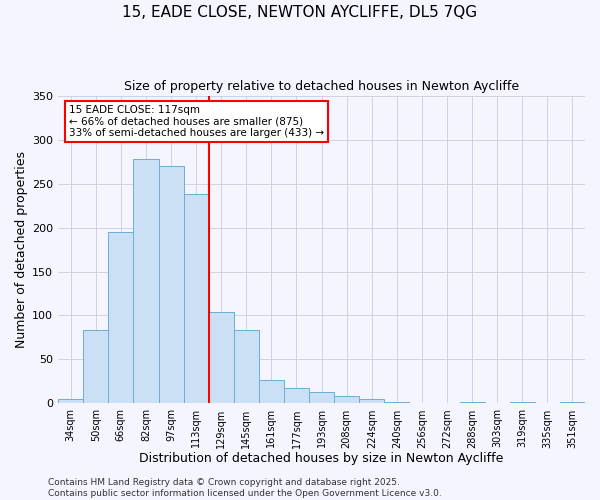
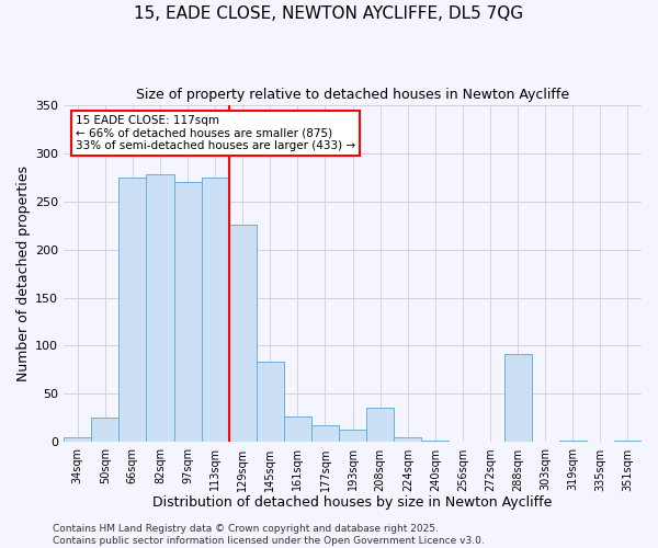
50sqm: 83 -> 26
66sqm: 195 -> 274
113sqm: 238 -> 274
129sqm: 104 -> 226
208sqm: 8 -> 36
288sqm: 2 -> 92
